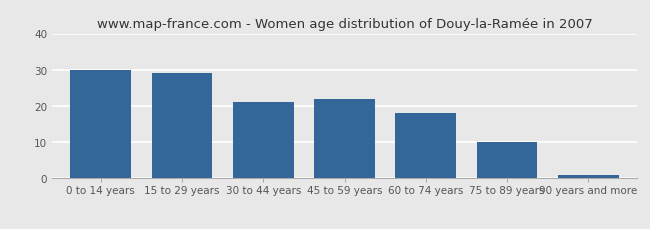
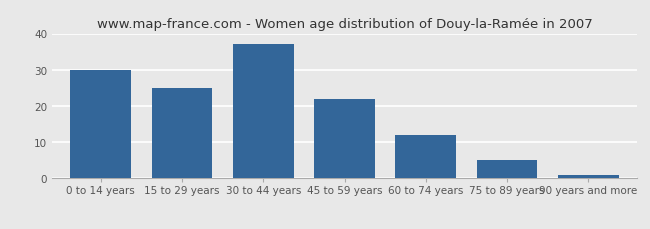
15 to 29 years: 29 -> 25
30 to 44 years: 21 -> 37
60 to 74 years: 18 -> 12
75 to 89 years: 10 -> 5
